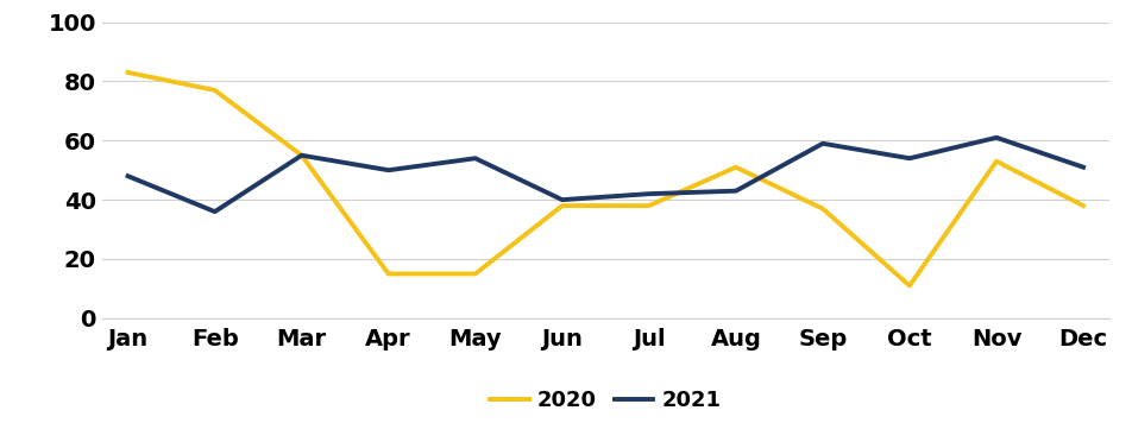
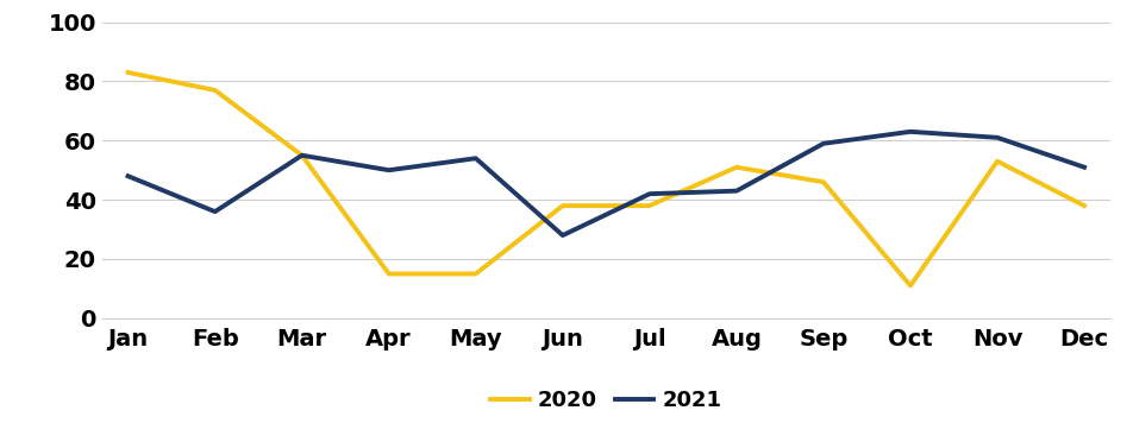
2021/Jun: 40 -> 28
2020/Sep: 37 -> 46
2021/Oct: 54 -> 63
